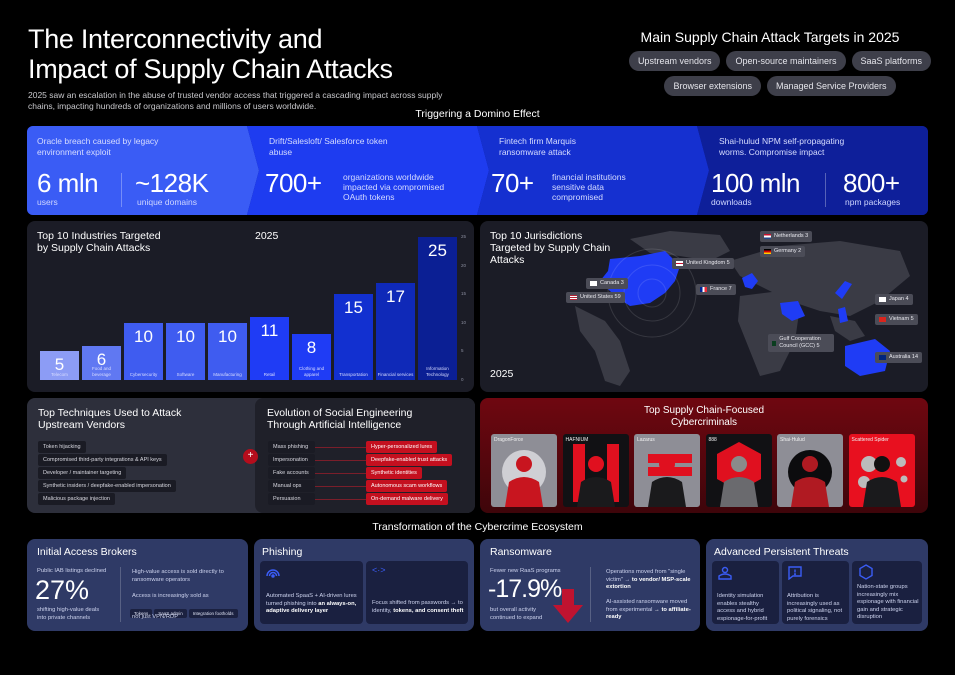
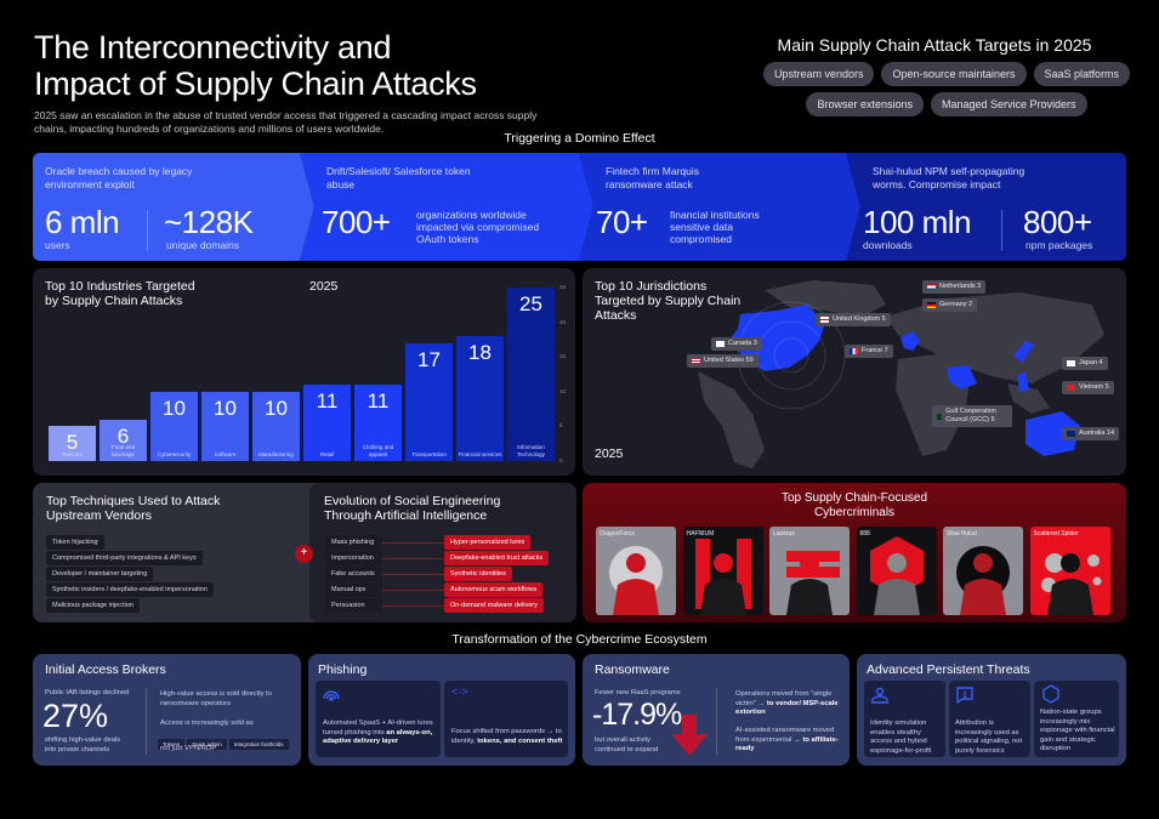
Clothing and apparel: 8 -> 11
Transportation: 15 -> 17
Financial services: 17 -> 18
